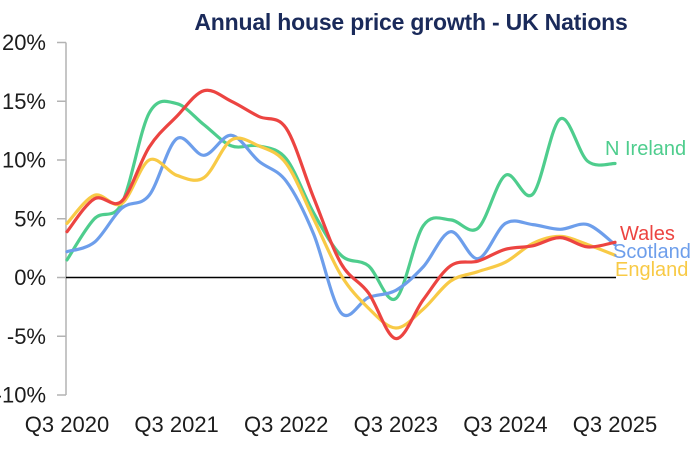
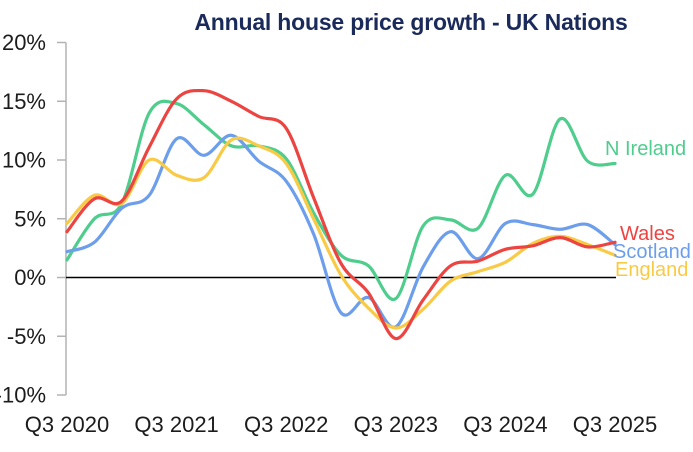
Wales/Q3 2021: 13.7% -> 15.2%
Scotland/Q3 2023: -1.1% -> -4.2%
